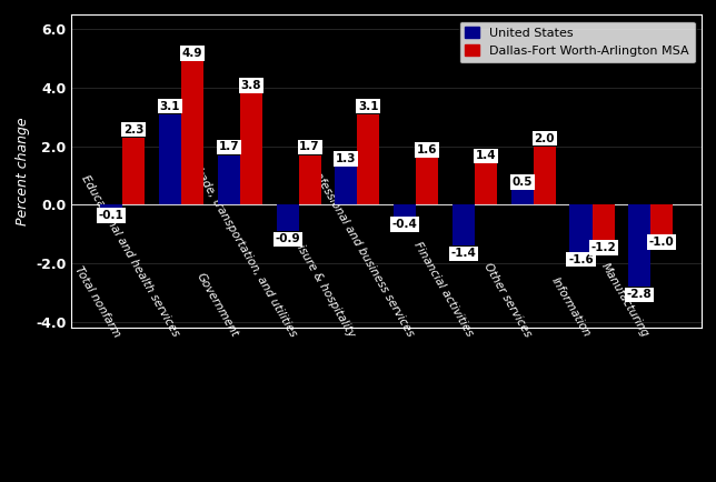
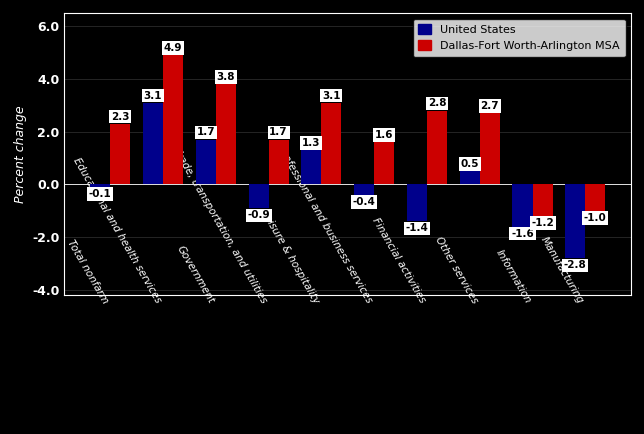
Dallas-Fort Worth-Arlington MSA/Financial activities: 1.4 -> 2.8
Dallas-Fort Worth-Arlington MSA/Other services: 2.0 -> 2.7
